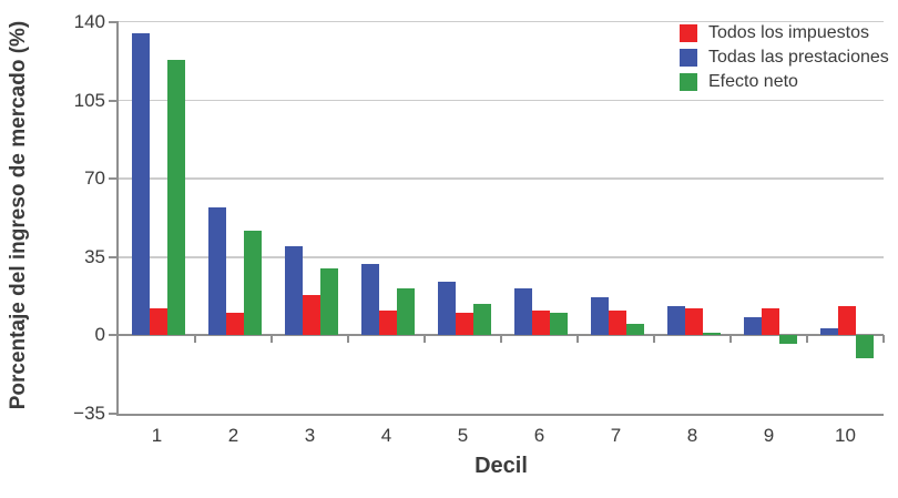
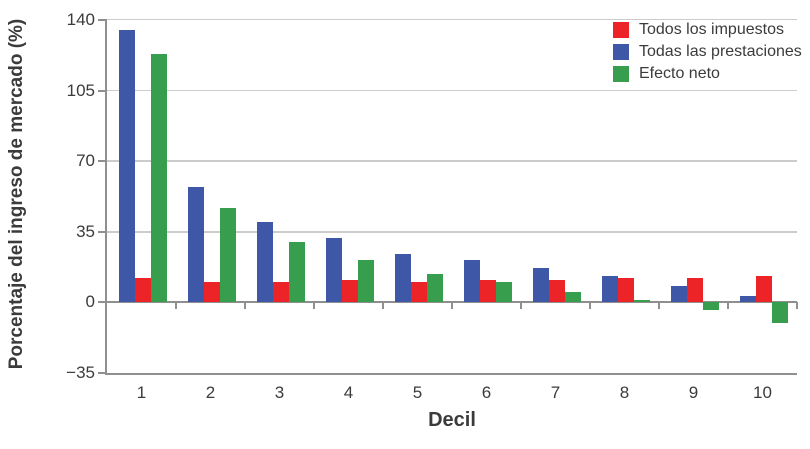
Todos los impuestos/3: 18 -> 10
